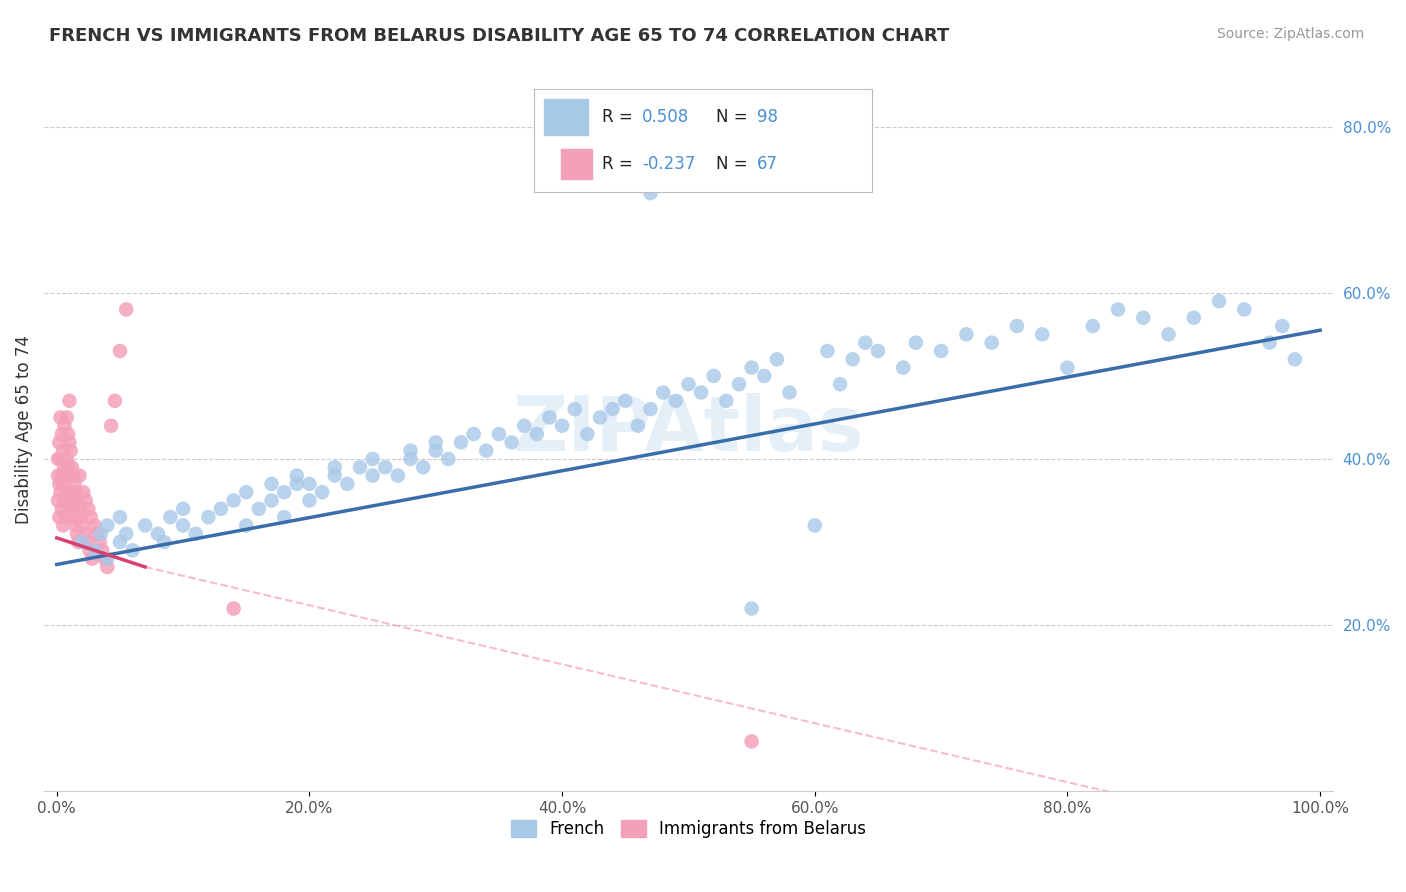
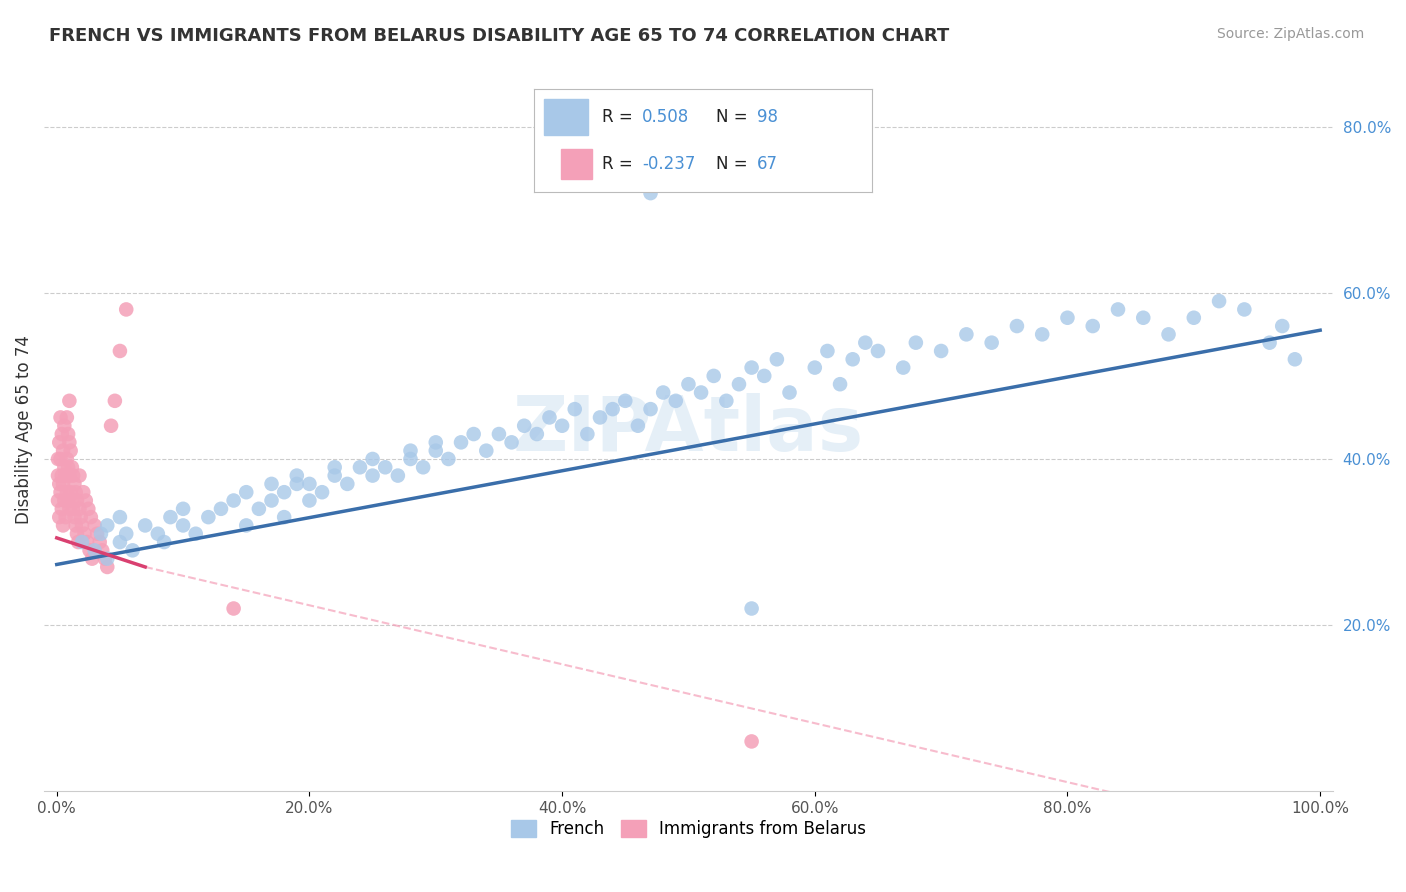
French/60.0%: 32% -> 51%
French/80.0%: 51% -> 57%
